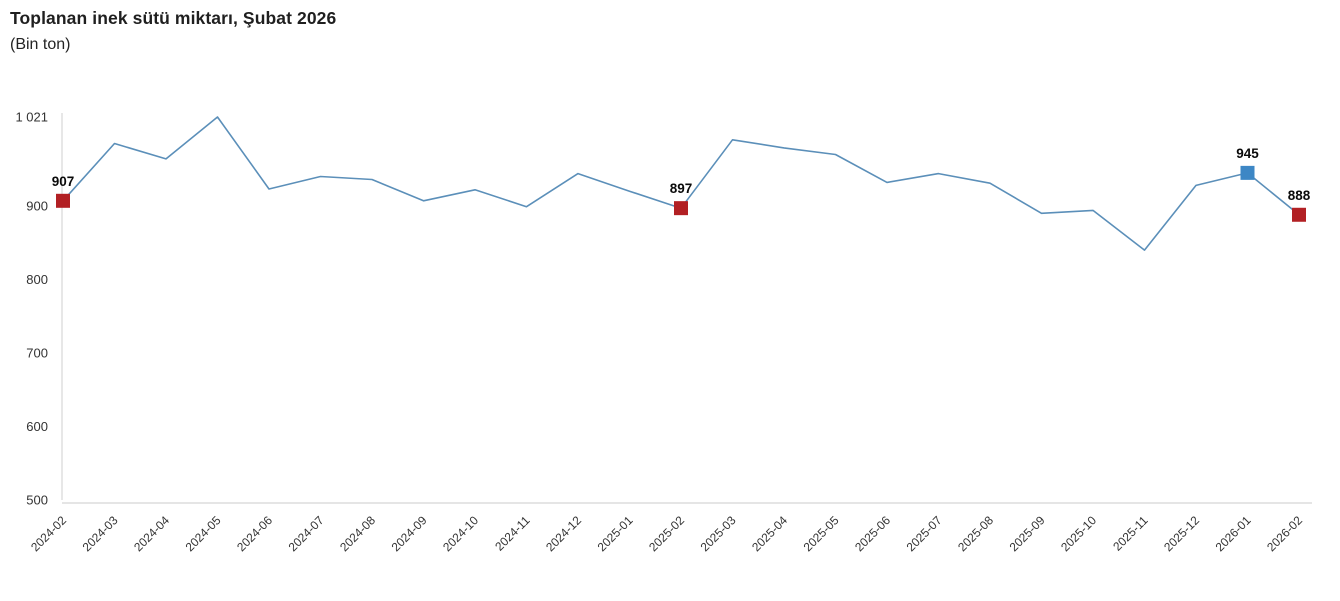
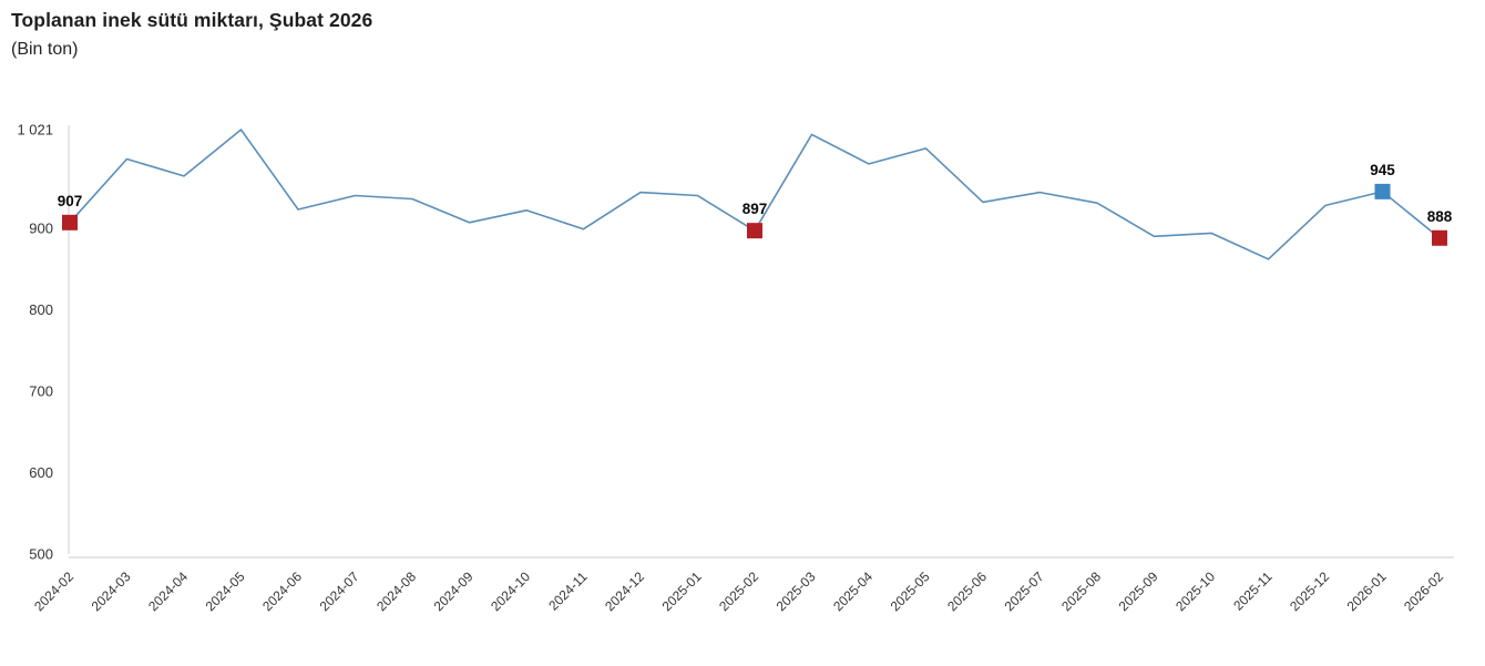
2025-01: 920 -> 940
2025-03: 990 -> 1020
2025-05: 970 -> 1000
2025-11: 840 -> 860
